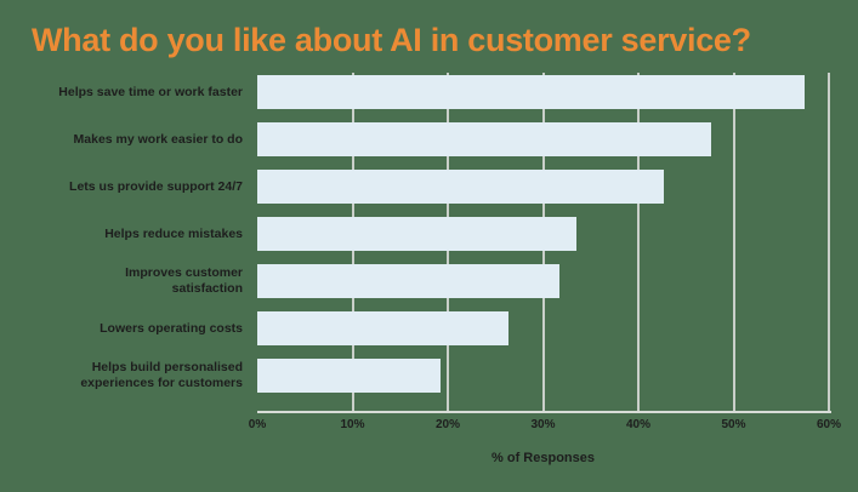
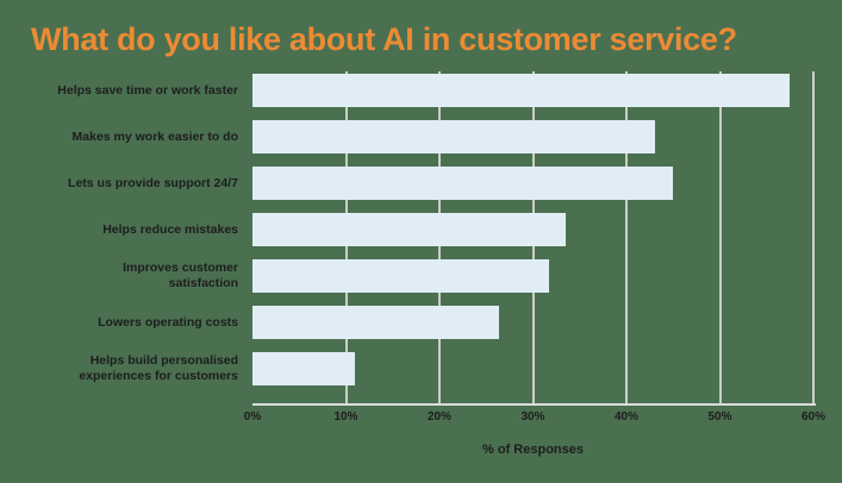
Makes my work easier to do: 48% -> 43%
Lets us provide support 24/7: 43% -> 45%
Helps build personalised experiences for customers: 19% -> 11%
